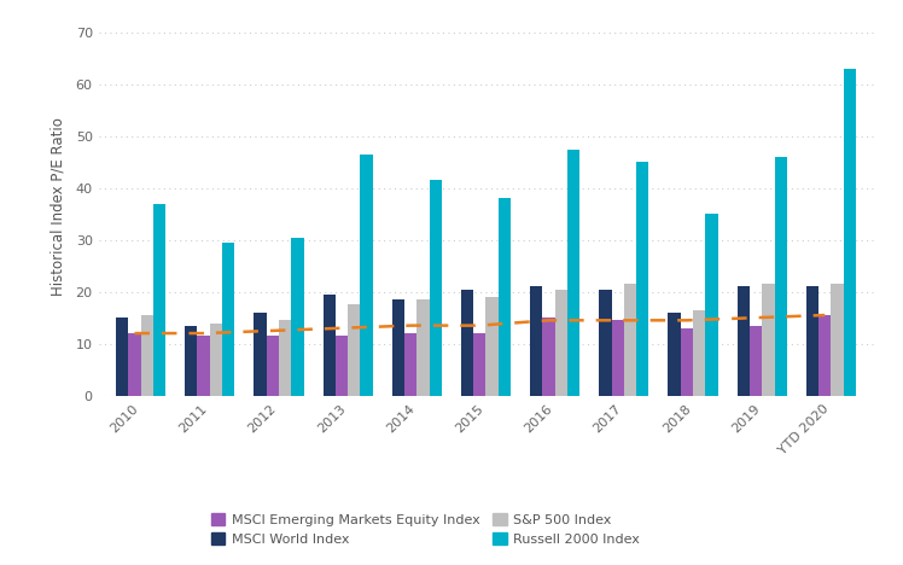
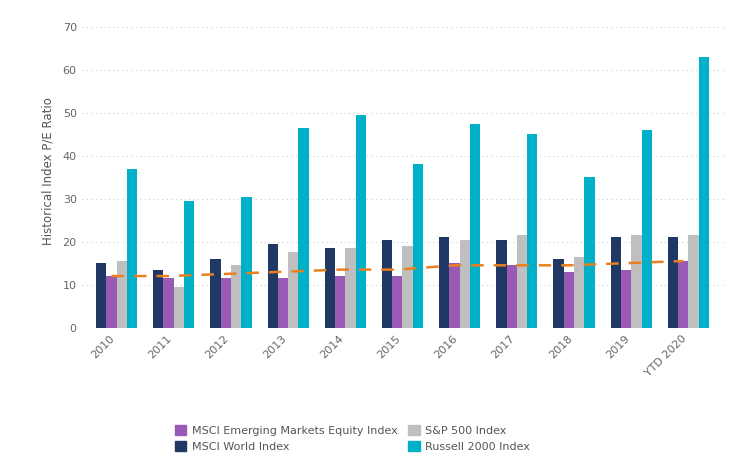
S&P 500 Index/2011: 13.8 -> 9.5
Russell 2000 Index/2014: 41.5 -> 49.5
